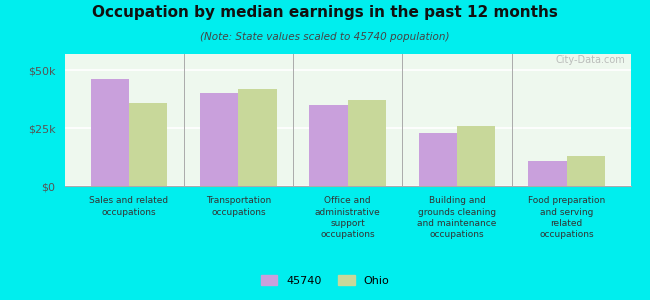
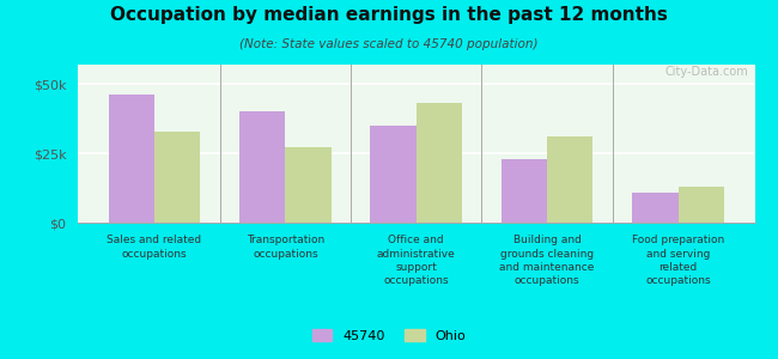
Ohio/Sales and related occupations: $36k -> $33k
Ohio/Transportation occupations: $42k -> $27k
Ohio/Office and administrative support occupations: $37k -> $43k
Ohio/Building and grounds cleaning and maintenance occupations: $26k -> $31k
